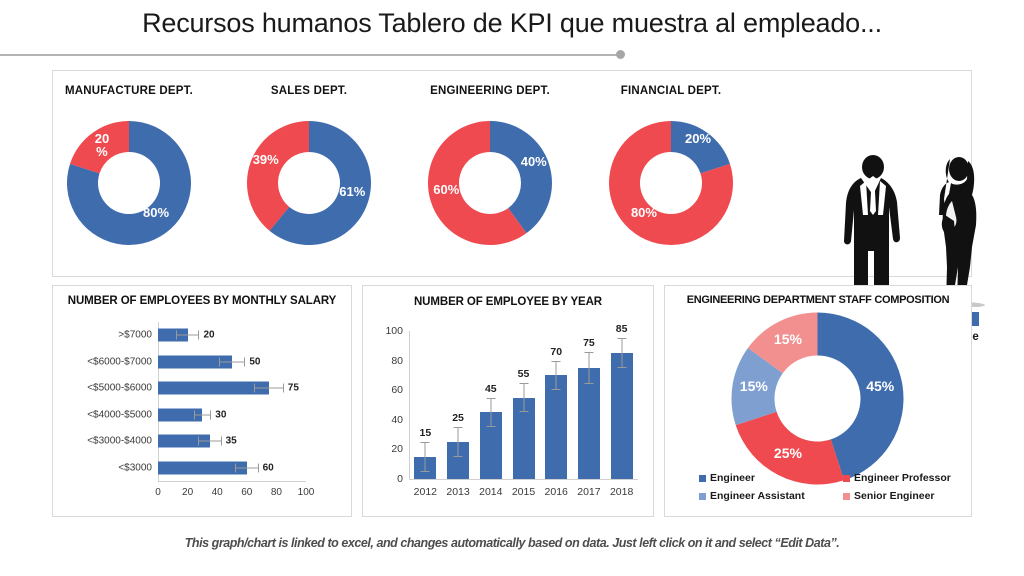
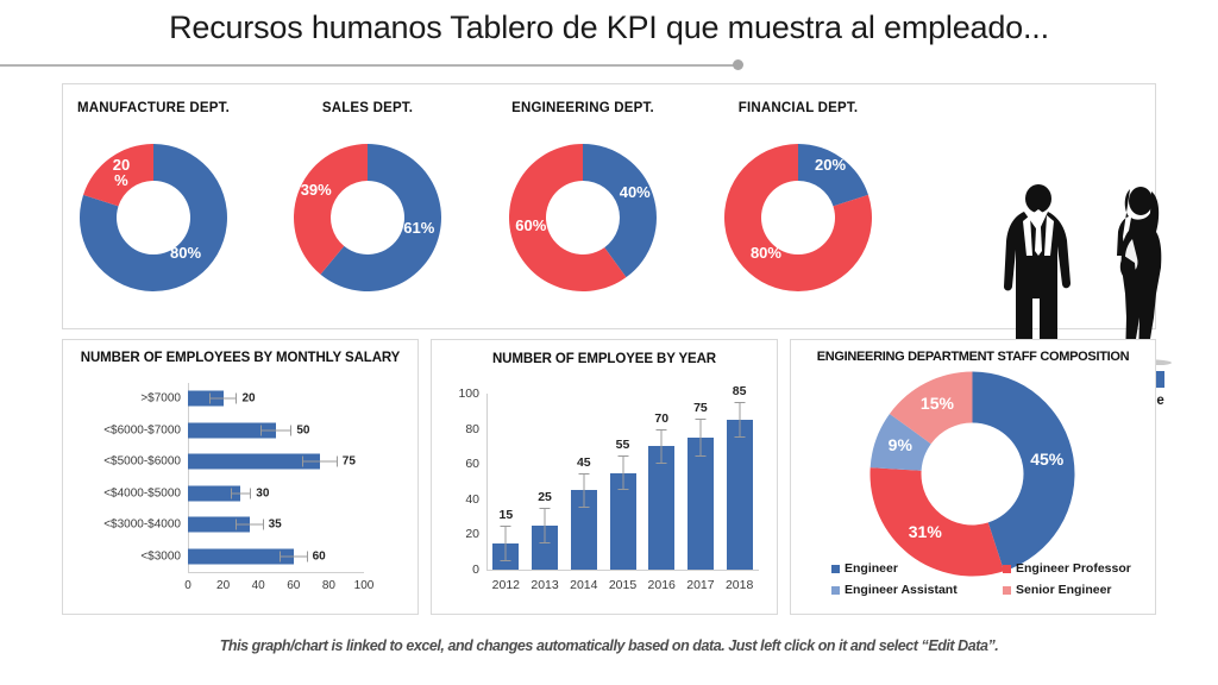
ENGINEERING DEPARTMENT STAFF COMPOSITION/Engineer Professor: 25% -> 31%
ENGINEERING DEPARTMENT STAFF COMPOSITION/Engineer Assistant: 15% -> 9%
